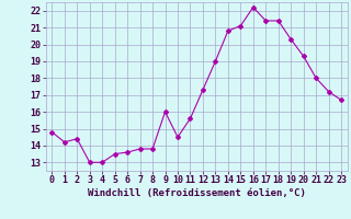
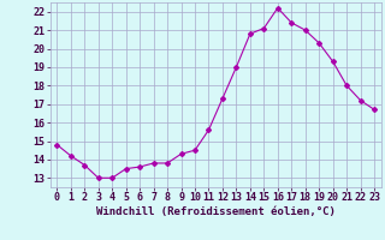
2: 14.4 -> 13.7
9: 16.0 -> 14.3
18: 21.4 -> 21.0
